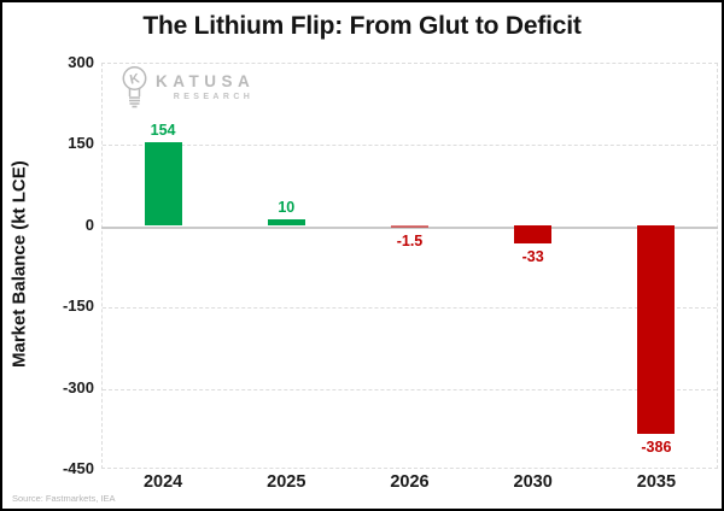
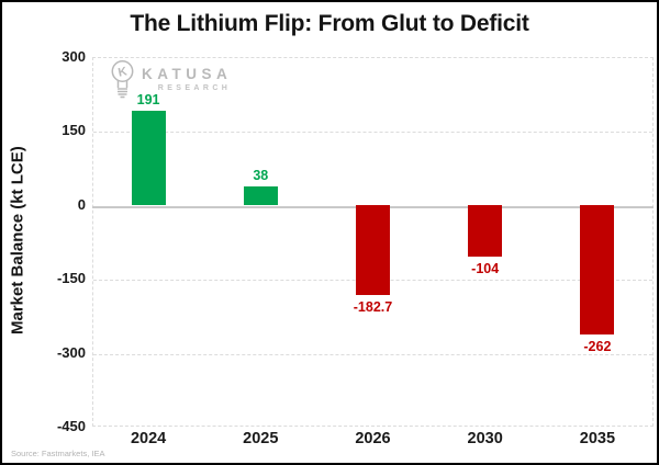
2024: 154 -> 191
2025: 10 -> 38
2026: -1.5 -> -182.7
2030: -33 -> -104
2035: -386 -> -262
